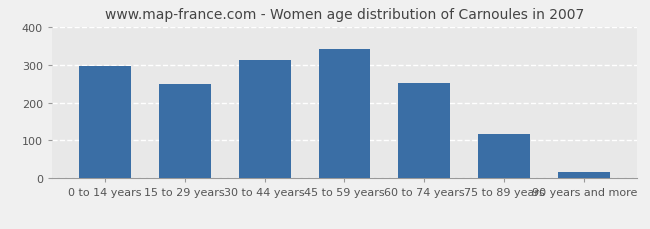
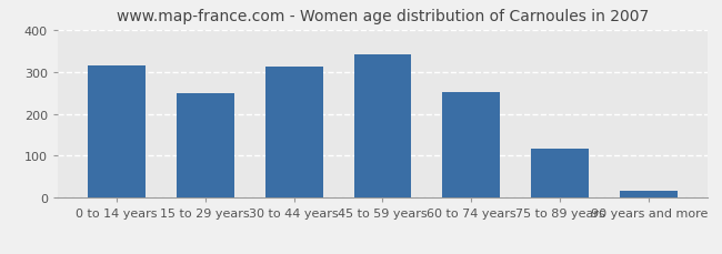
0 to 14 years: 295 -> 315
